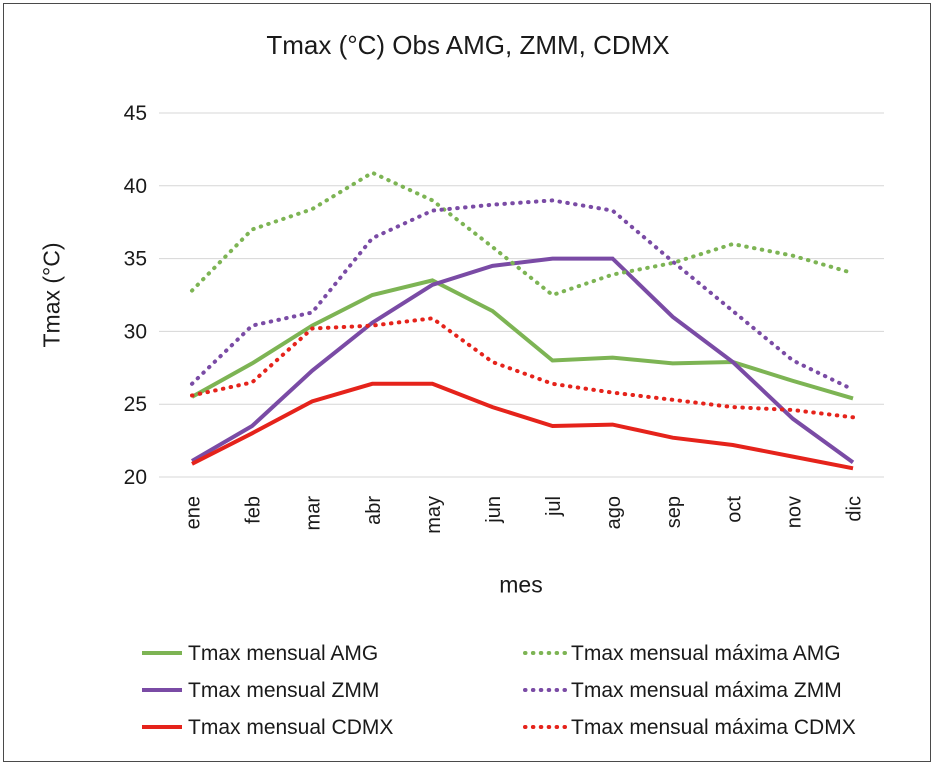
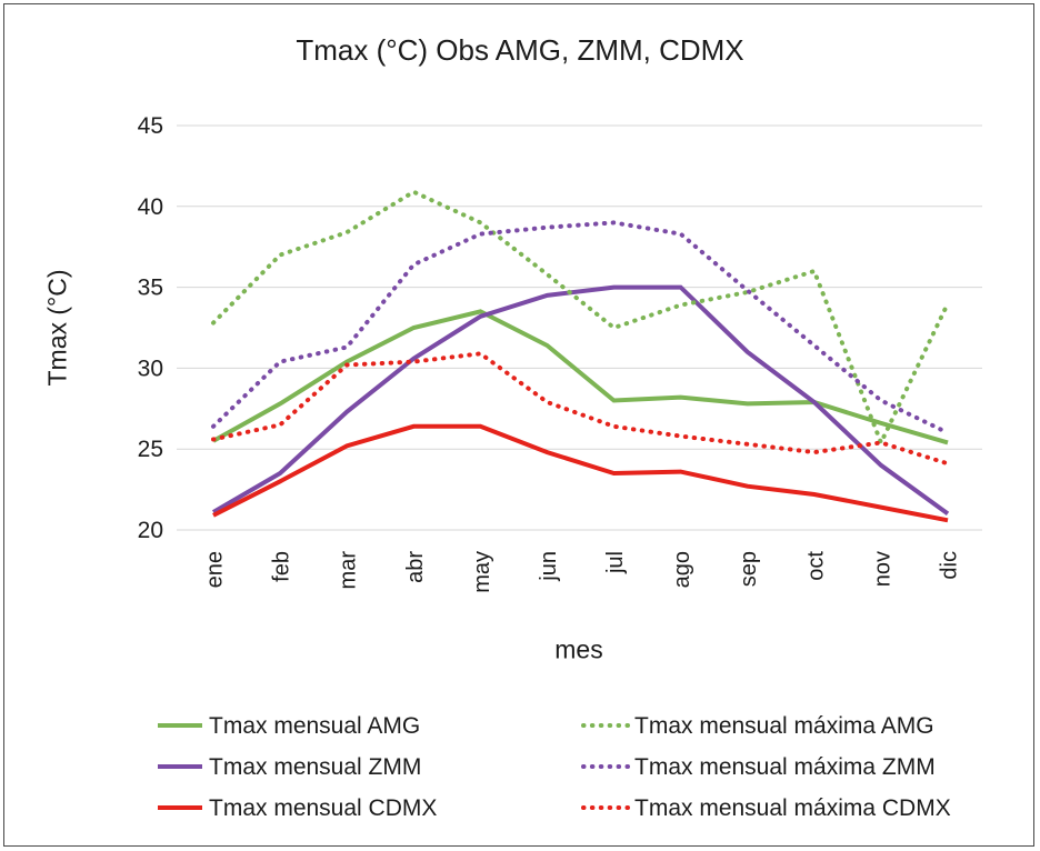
Tmax mensual máxima AMG/nov: 35.2 -> 25.4
Tmax mensual máxima CDMX/nov: 24.6 -> 25.4
